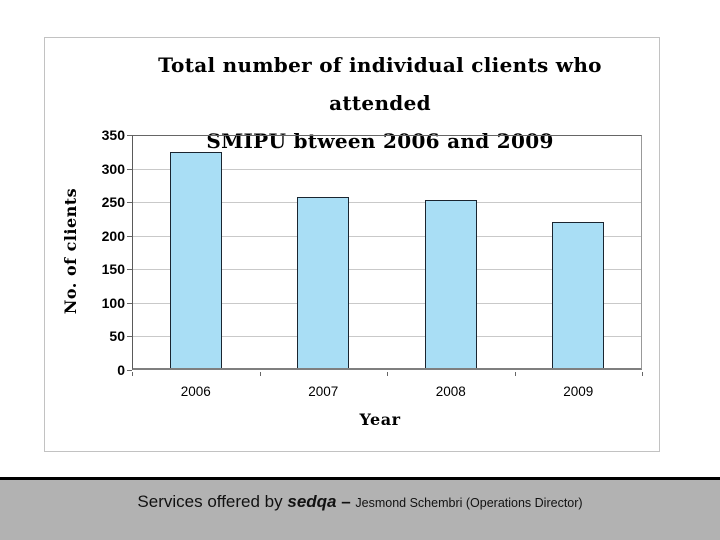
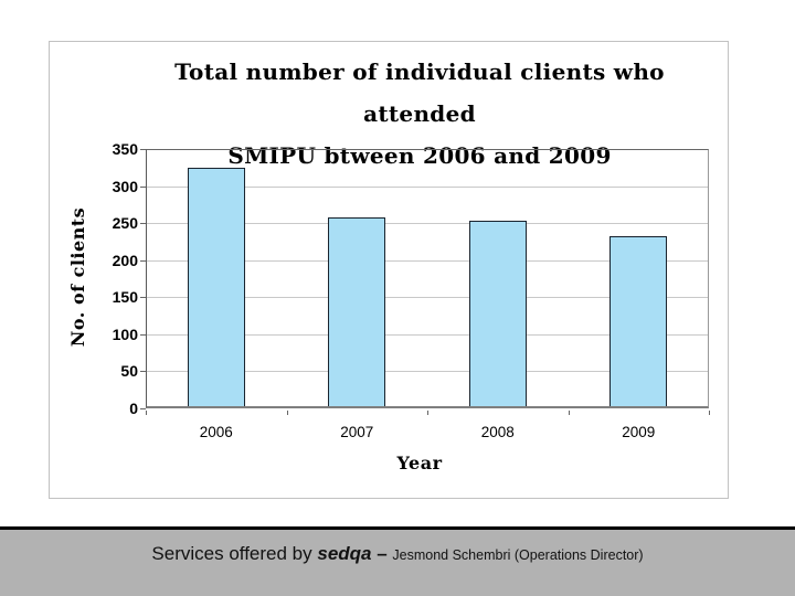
2009: 220 -> 230
